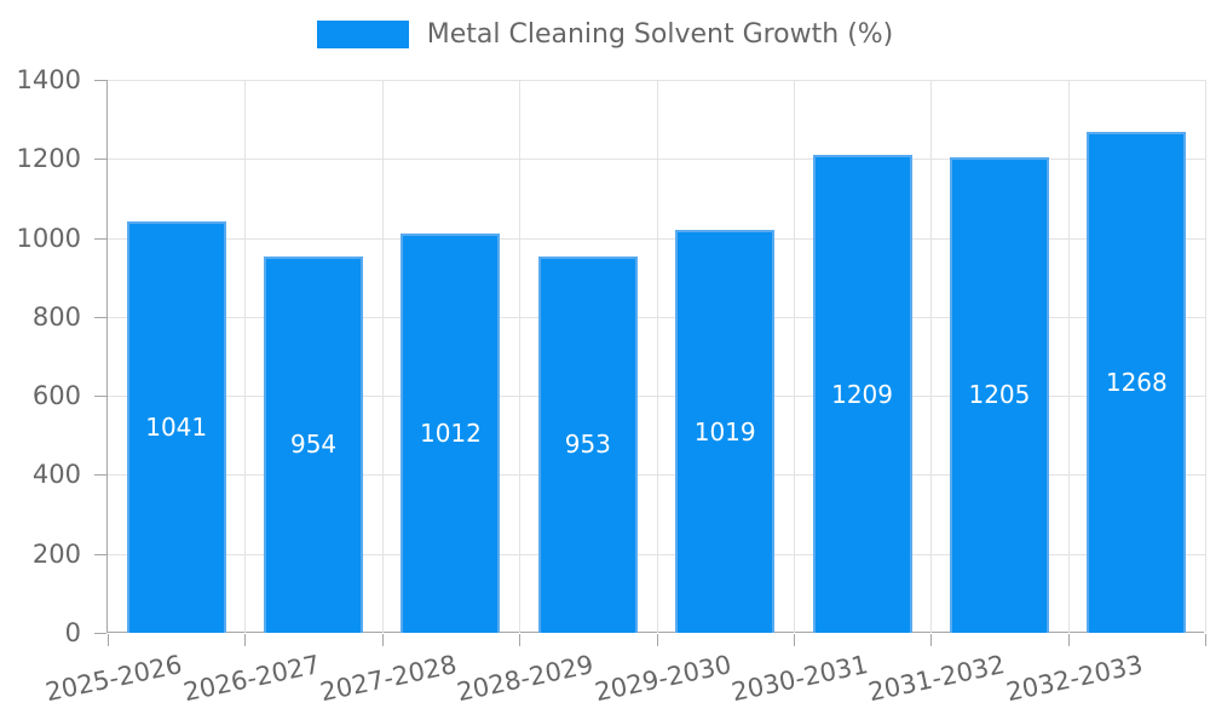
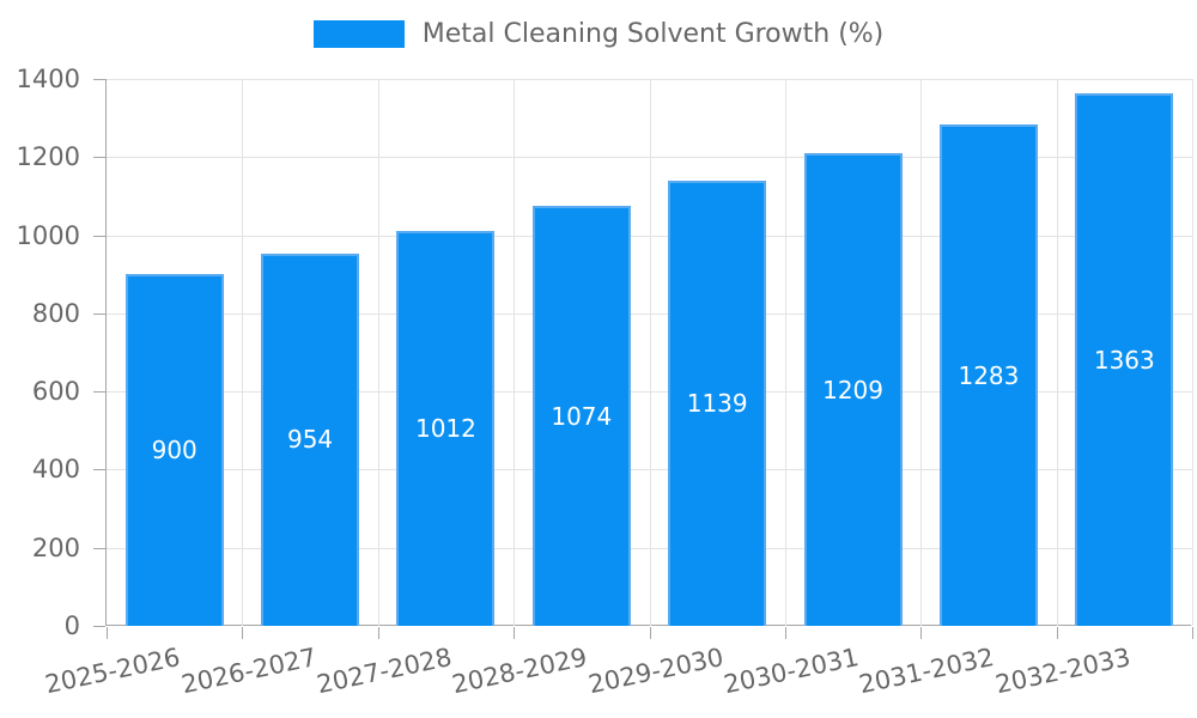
2025-2026: 1041 -> 900
2028-2029: 953 -> 1074
2029-2030: 1019 -> 1139
2031-2032: 1205 -> 1283
2032-2033: 1268 -> 1363
